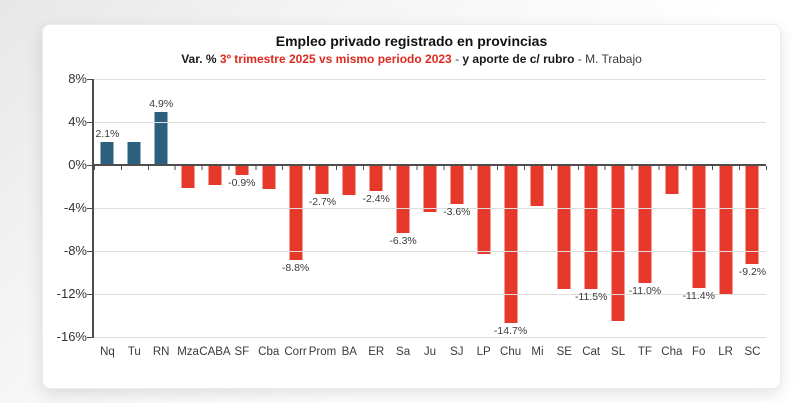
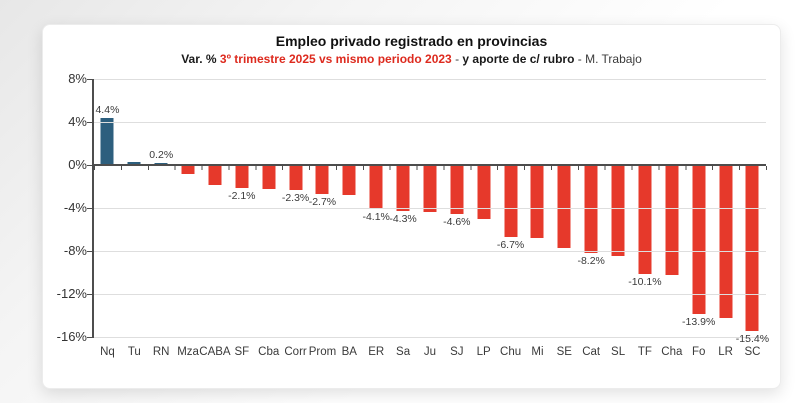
Nq: 2.1% -> 4.4%
Tu: 2.1% -> 0.3%
RN: 4.9% -> 0.2%
Mza: -2.1% -> -0.8%
SF: -0.9% -> -2.1%
Corr: -8.8% -> -2.3%
ER: -2.4% -> -4.1%
Sa: -6.3% -> -4.3%
SJ: -3.6% -> -4.6%
LP: -8.3% -> -5.0%
Chu: -14.7% -> -6.7%
Mi: -3.8% -> -6.8%
SE: -11.5% -> -7.7%
Cat: -11.5% -> -8.2%
SL: -14.5% -> -8.5%
TF: -11.0% -> -10.1%
Cha: -2.7% -> -10.2%
Fo: -11.4% -> -13.9%
LR: -12.0% -> -14.2%
SC: -9.2% -> -15.4%
